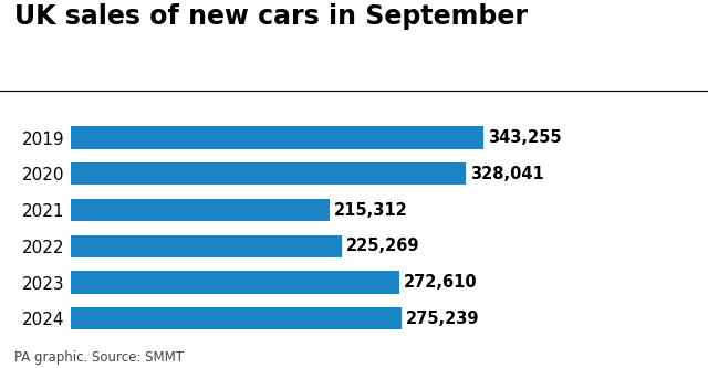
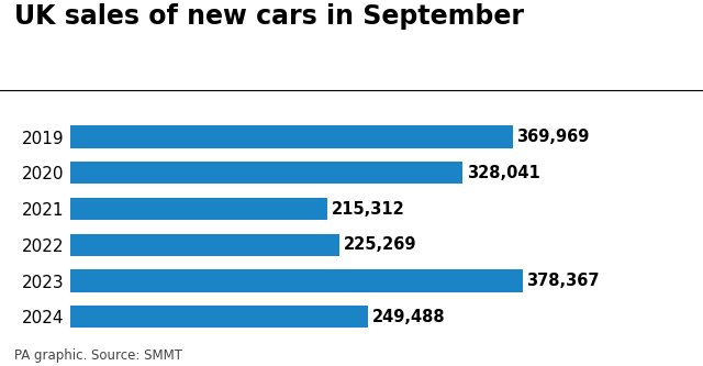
2019: 343,255 -> 369,969
2023: 272,610 -> 378,367
2024: 275,239 -> 249,488
